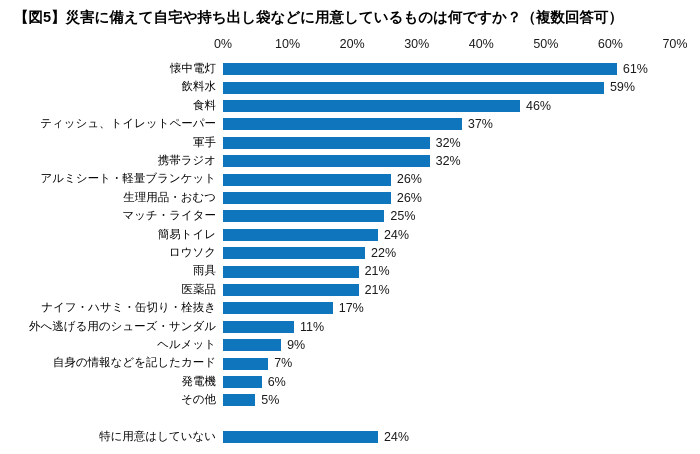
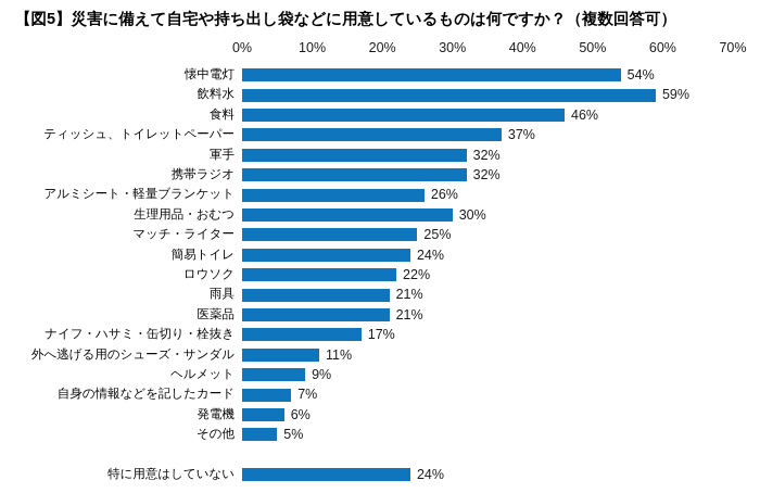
懐中電灯: 61% -> 54%
生理用品・おむつ: 26% -> 30%
